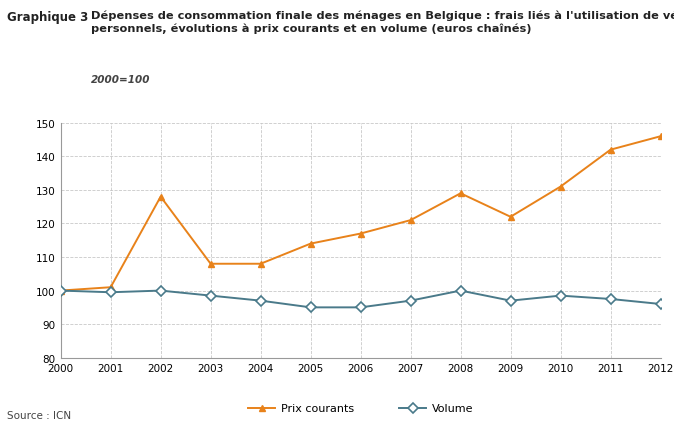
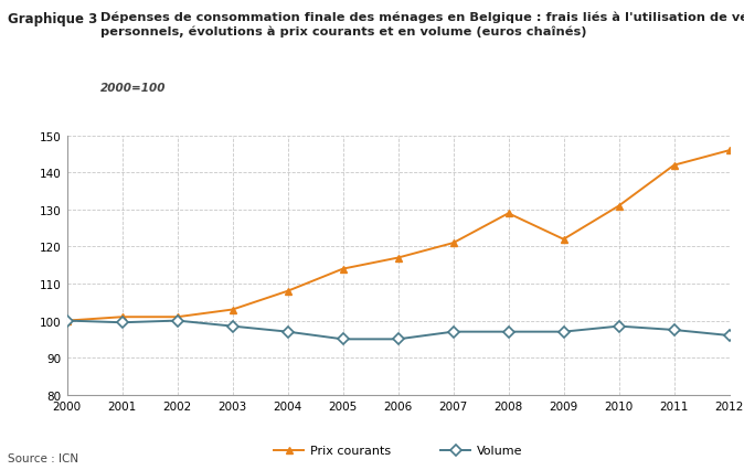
Prix courants/2002: 128 -> 101
Prix courants/2003: 108 -> 103
Volume/2008: 100.0 -> 97.0
